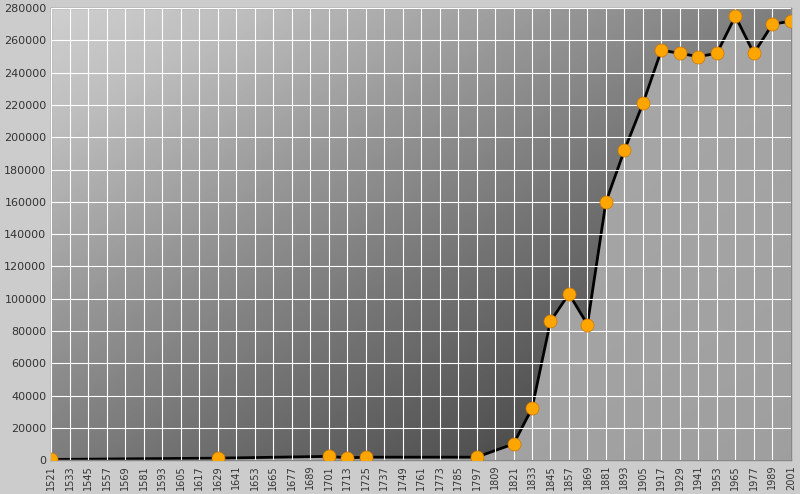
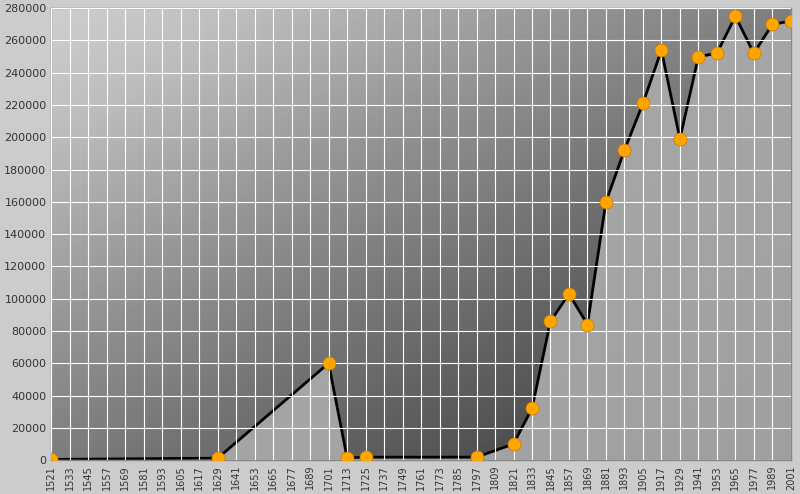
1701: 2000 -> 60000
1929: 252000 -> 199000
